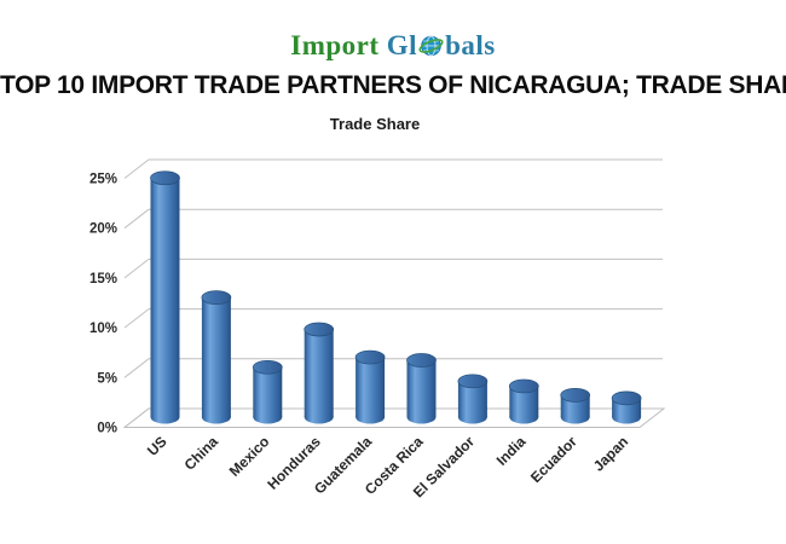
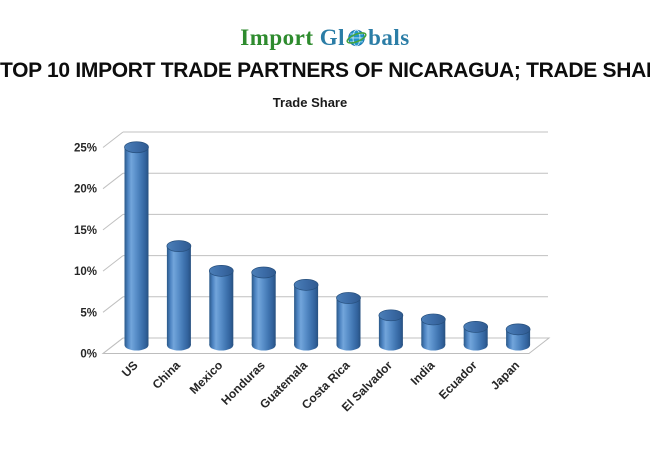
Mexico: 5% -> 9%
Guatemala: 6% -> 7%
